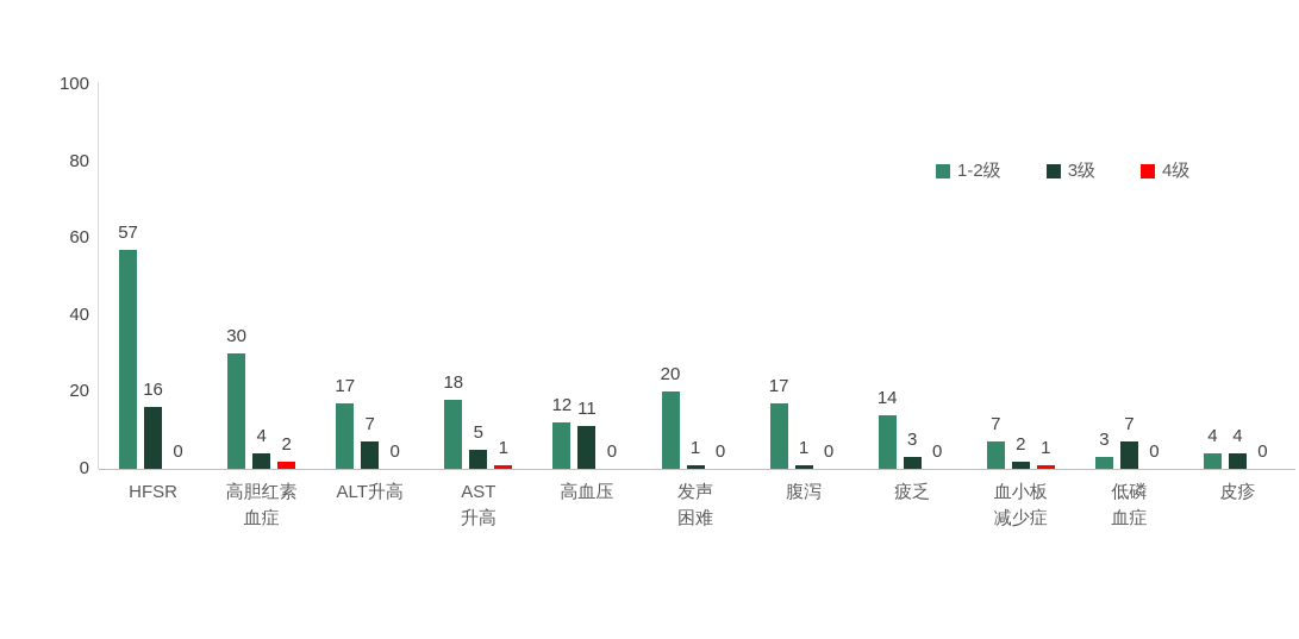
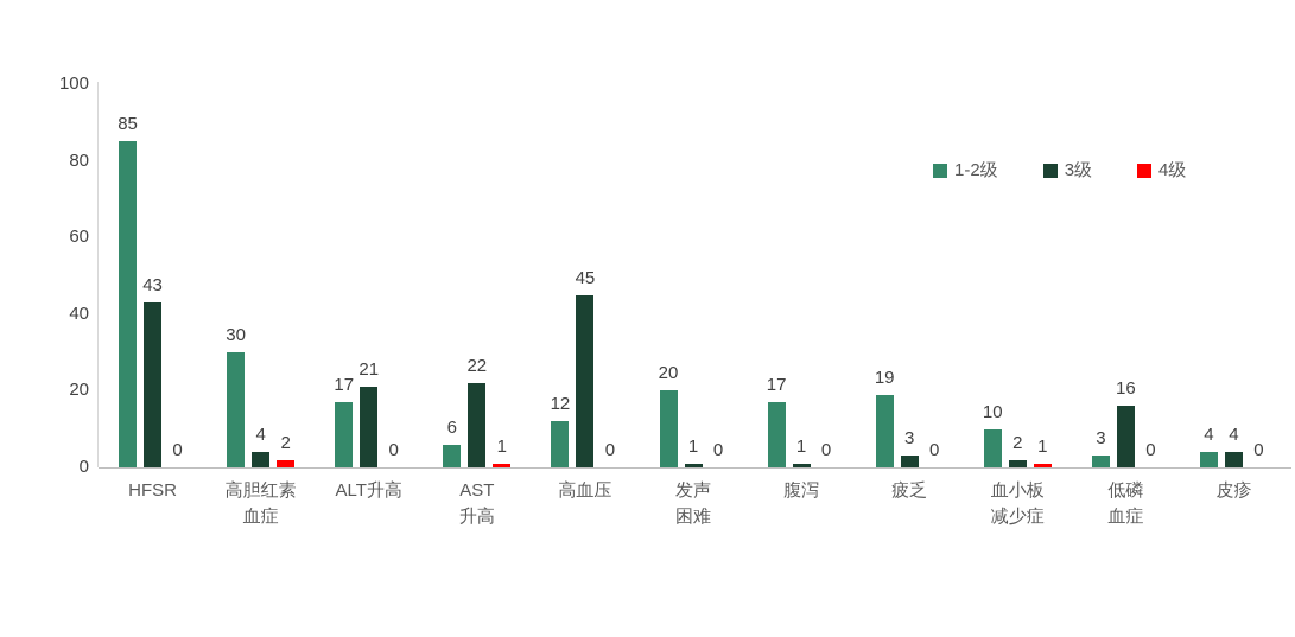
1-2级/HFSR: 57 -> 85
3级/HFSR: 16 -> 43
3级/ALT升高: 7 -> 21
1-2级/AST升高: 18 -> 6
3级/AST升高: 5 -> 22
3级/高血压: 11 -> 45
1-2级/疲乏: 14 -> 19
1-2级/血小板减少症: 7 -> 10
3级/低磷血症: 7 -> 16
